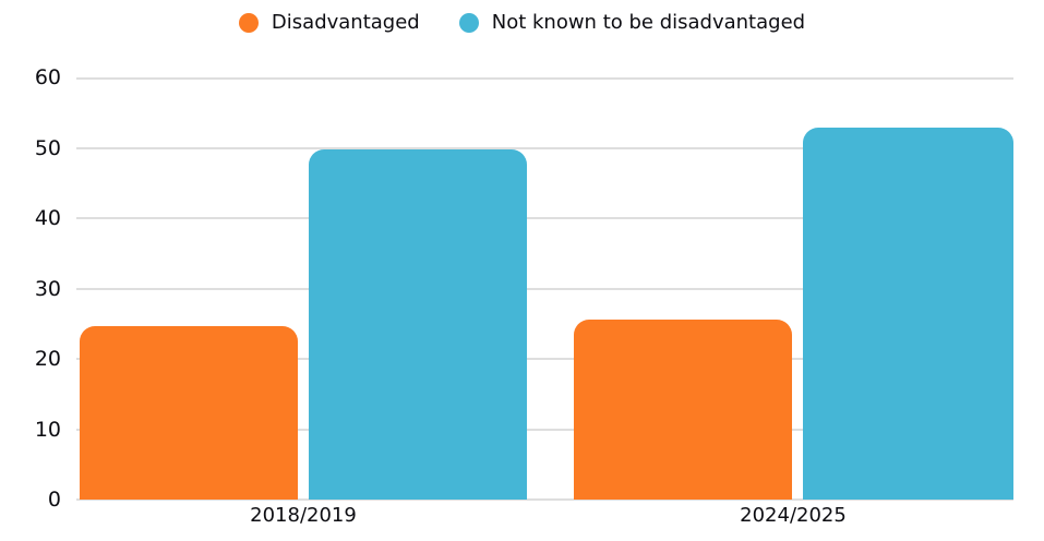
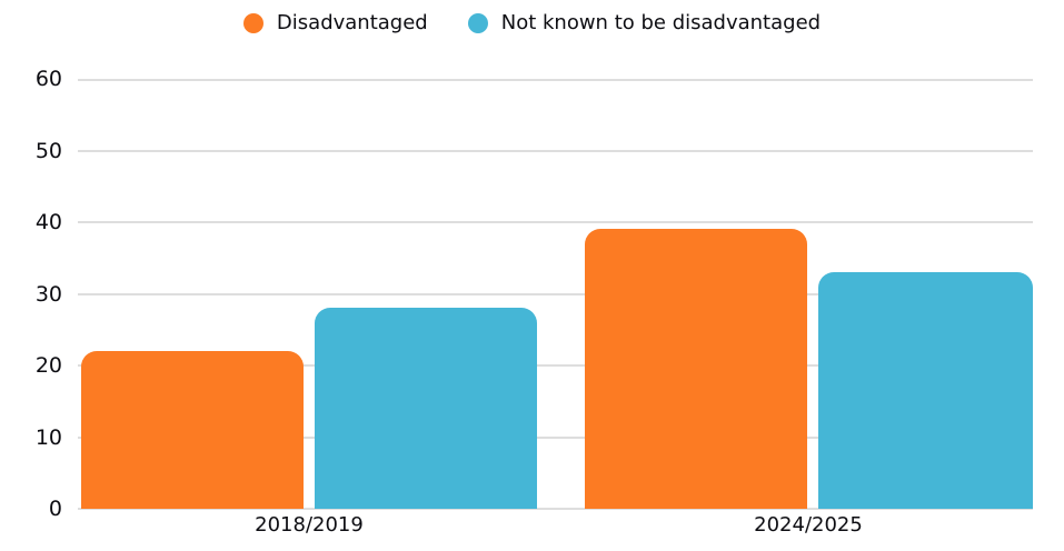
Disadvantaged/2018/2019: 25 -> 22
Not known to be disadvantaged/2018/2019: 50 -> 28
Disadvantaged/2024/2025: 26 -> 39
Not known to be disadvantaged/2024/2025: 53 -> 33
